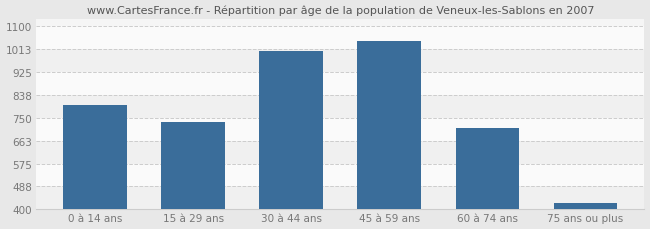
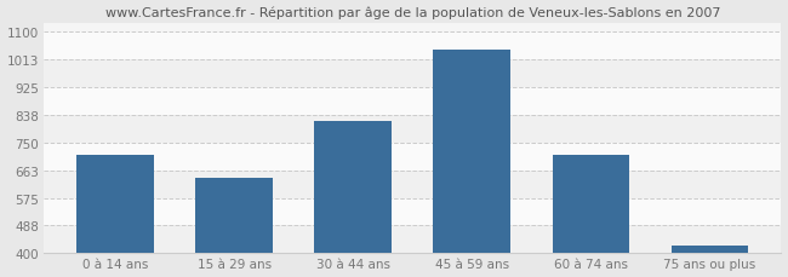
0 à 14 ans: 800 -> 710
15 à 29 ans: 735 -> 640
30 à 44 ans: 1005 -> 820
